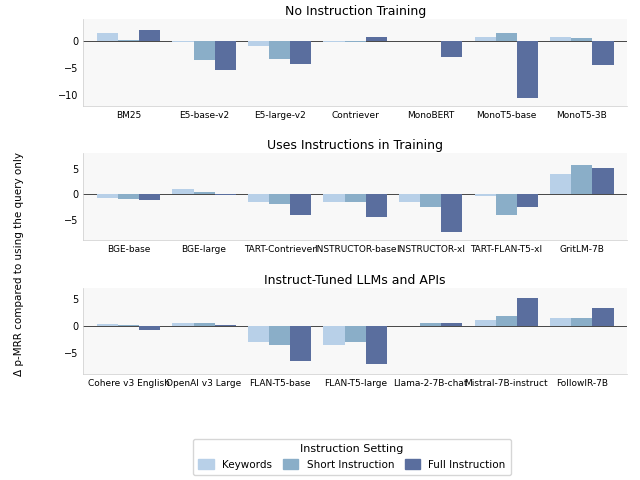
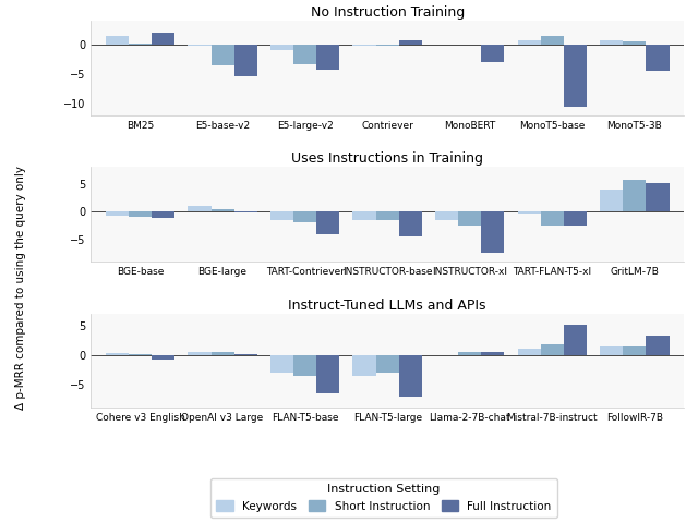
Uses Instructions in Training/Short Instruction/TART-FLAN-T5-xl: -4.0 -> -2.5
